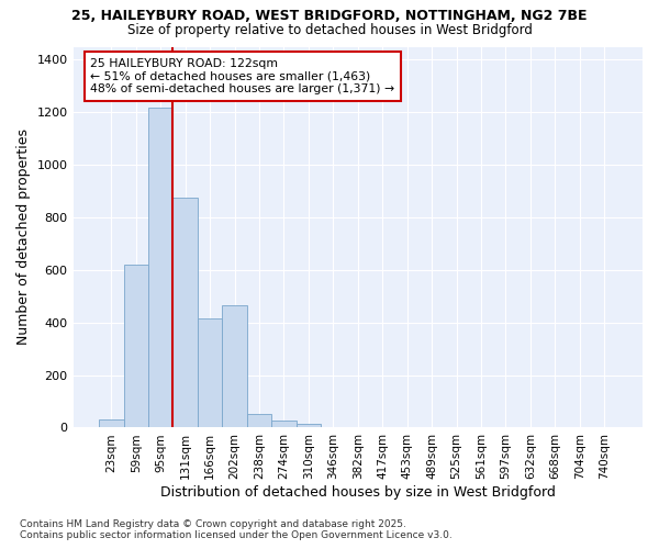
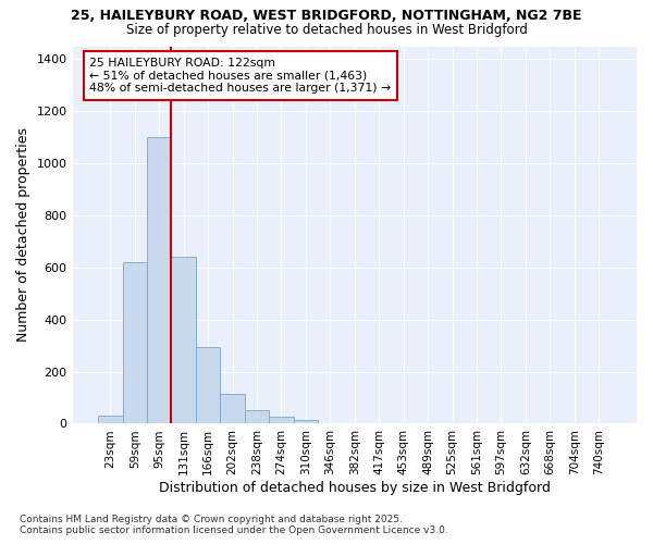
95sqm: 1220 -> 1100
131sqm: 875 -> 640
166sqm: 415 -> 295
202sqm: 465 -> 115
